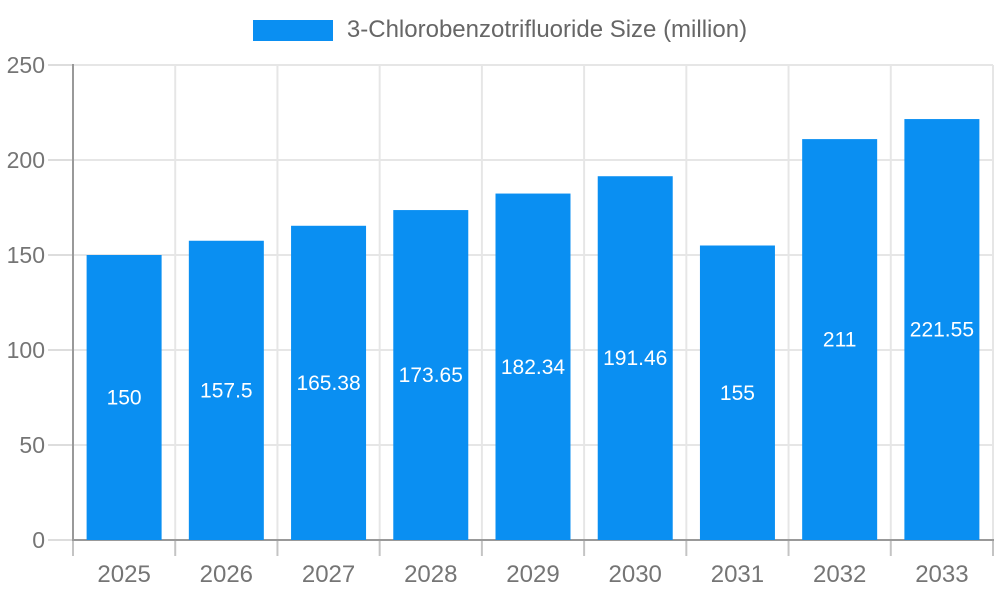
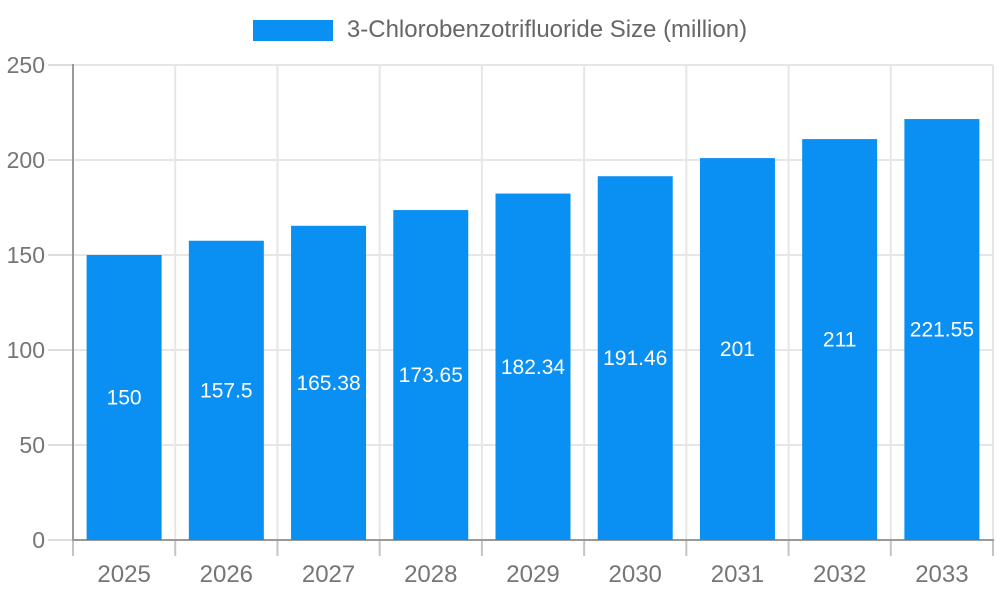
2031: 155 -> 201
